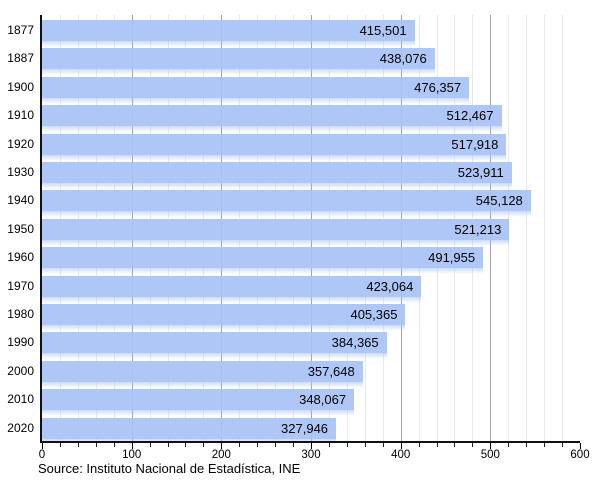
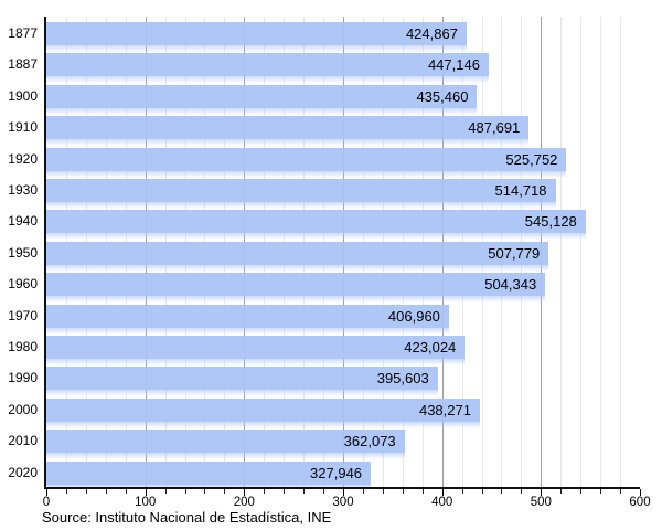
1877: 415,501 -> 424,867
1887: 438,076 -> 447,146
1900: 476,357 -> 435,460
1910: 512,467 -> 487,691
1920: 517,918 -> 525,752
1930: 523,911 -> 514,718
1950: 521,213 -> 507,779
1960: 491,955 -> 504,343
1970: 423,064 -> 406,960
1980: 405,365 -> 423,024
1990: 384,365 -> 395,603
2000: 357,648 -> 438,271
2010: 348,067 -> 362,073
